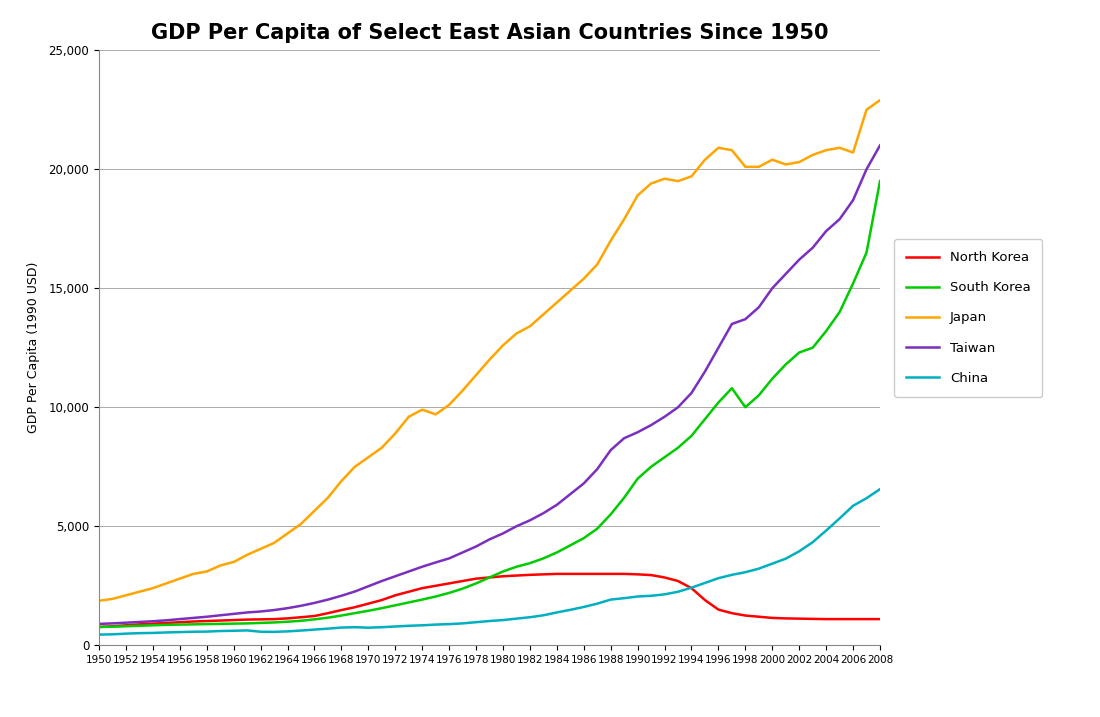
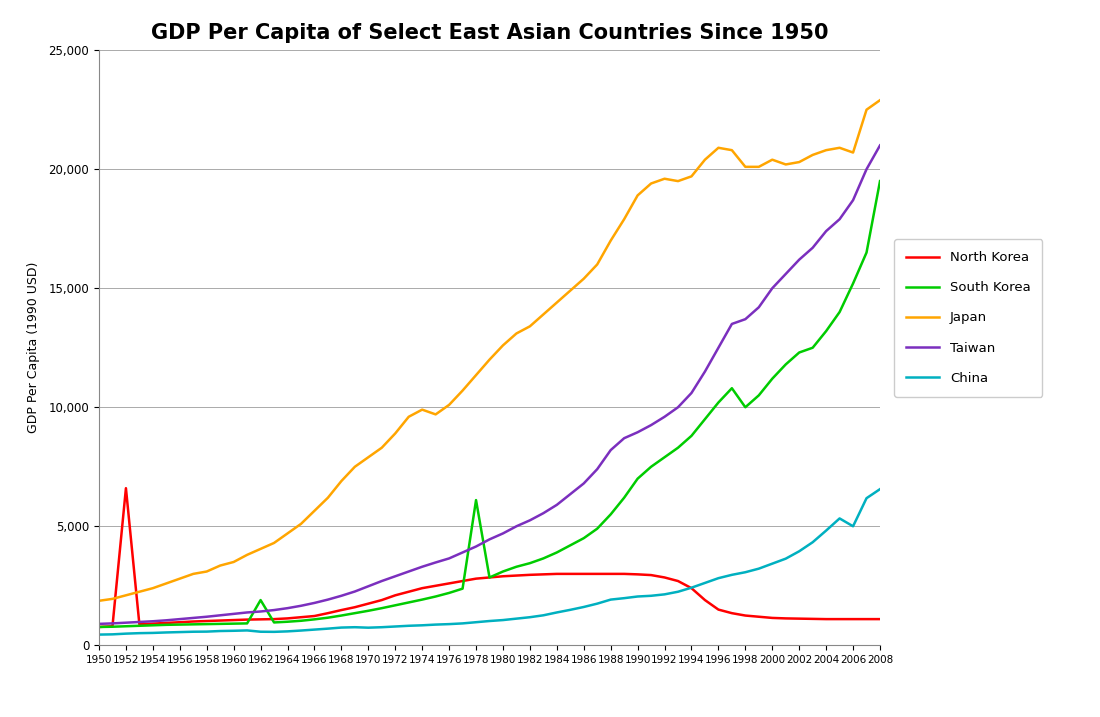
North Korea/1952: 840 -> 6,600
South Korea/1962: 940 -> 1,900
South Korea/1978: 2,600 -> 6,100
China/2006: 5,860 -> 5,000
